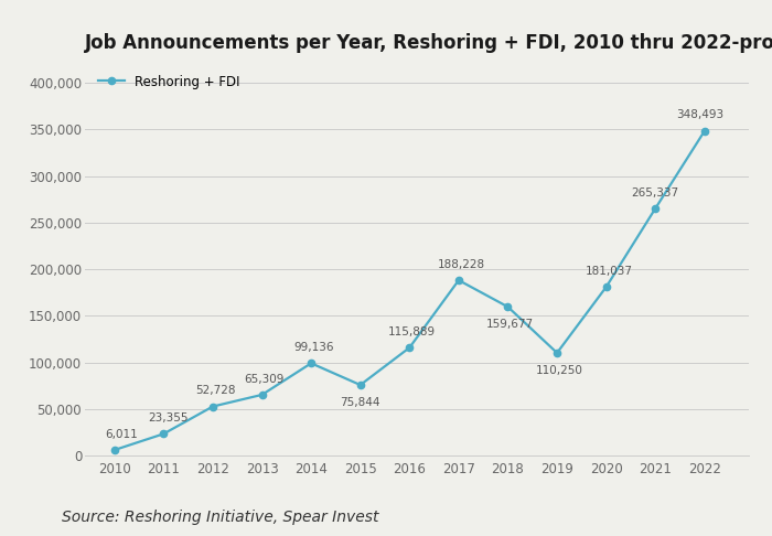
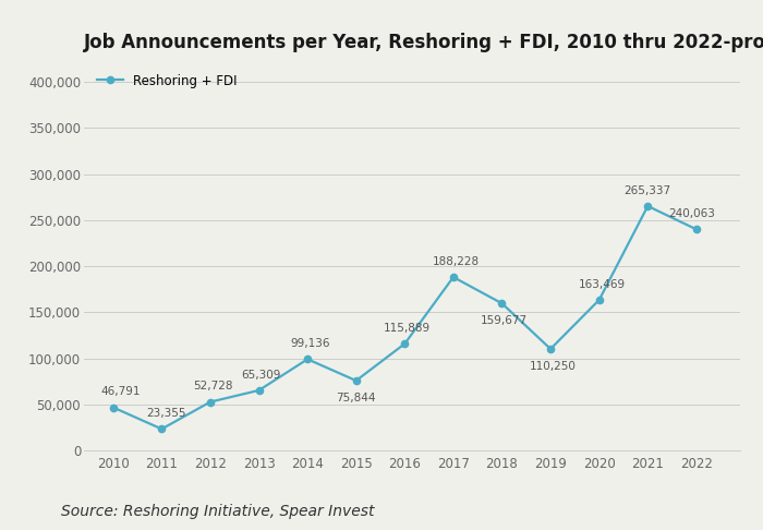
2010: 6,011 -> 46,791
2020: 181,037 -> 163,469
2022: 348,493 -> 240,063
